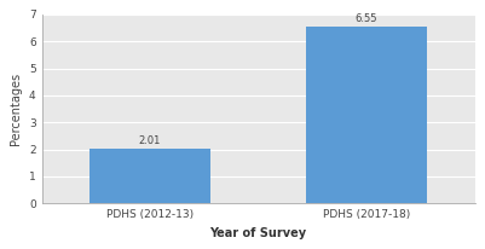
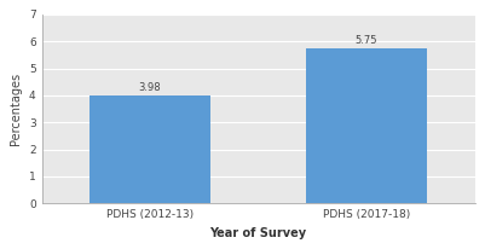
PDHS (2012-13): 2.01 -> 3.98
PDHS (2017-18): 6.55 -> 5.75
